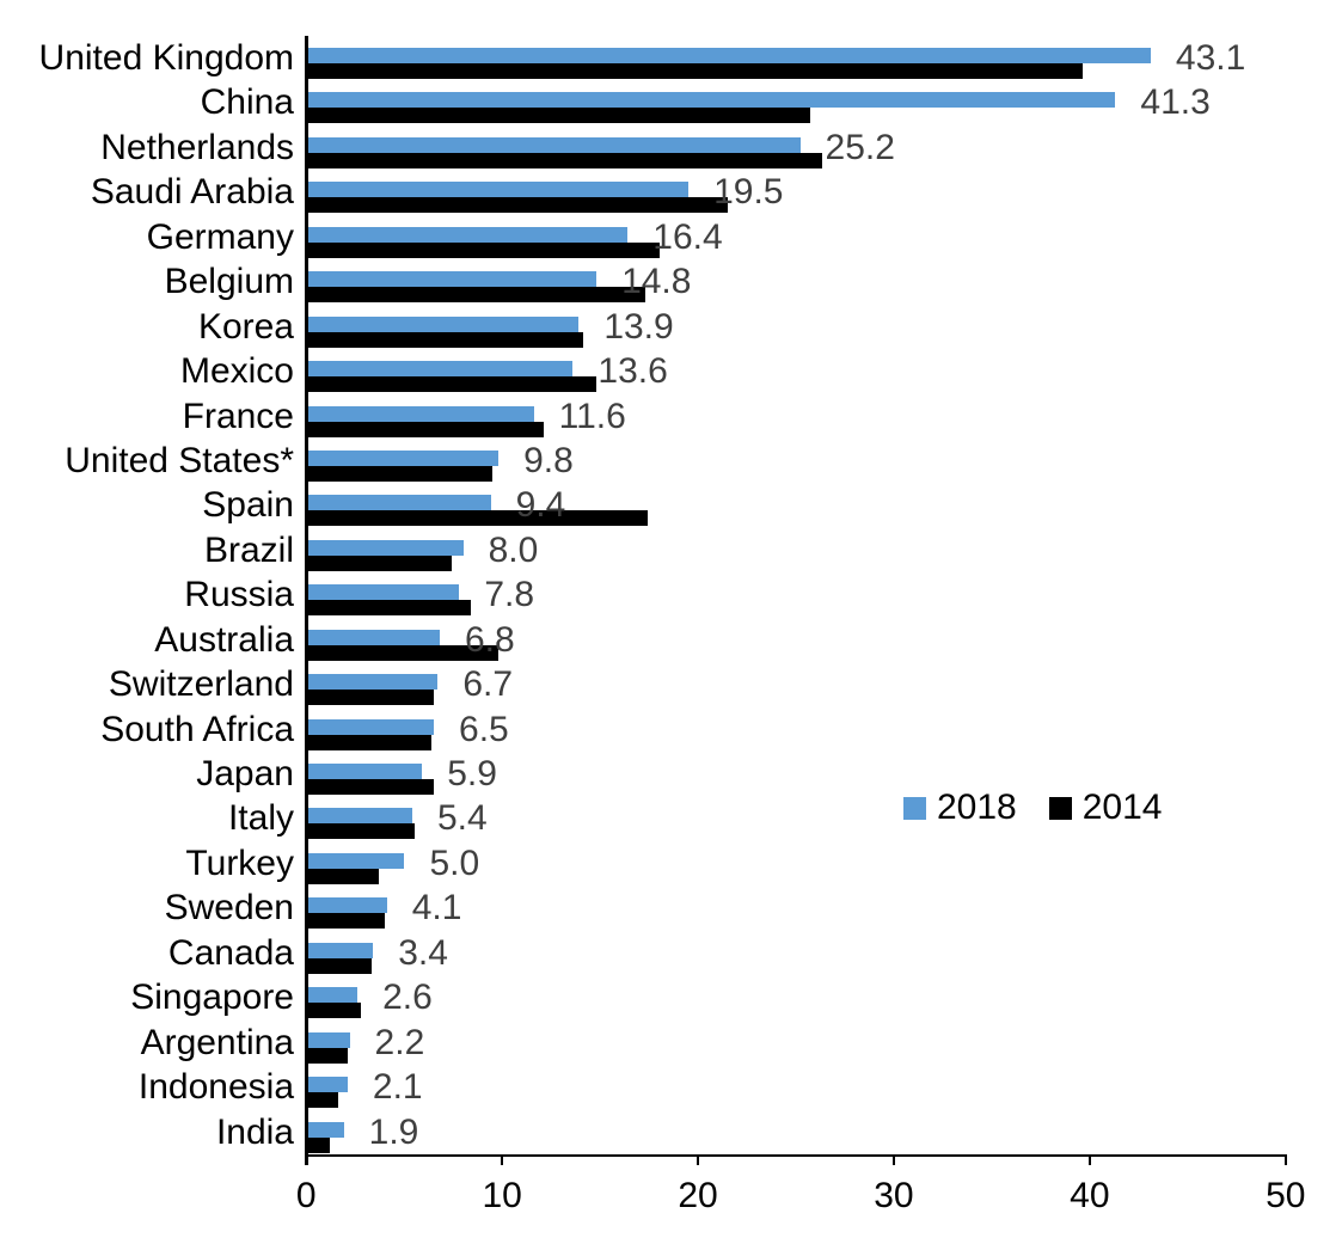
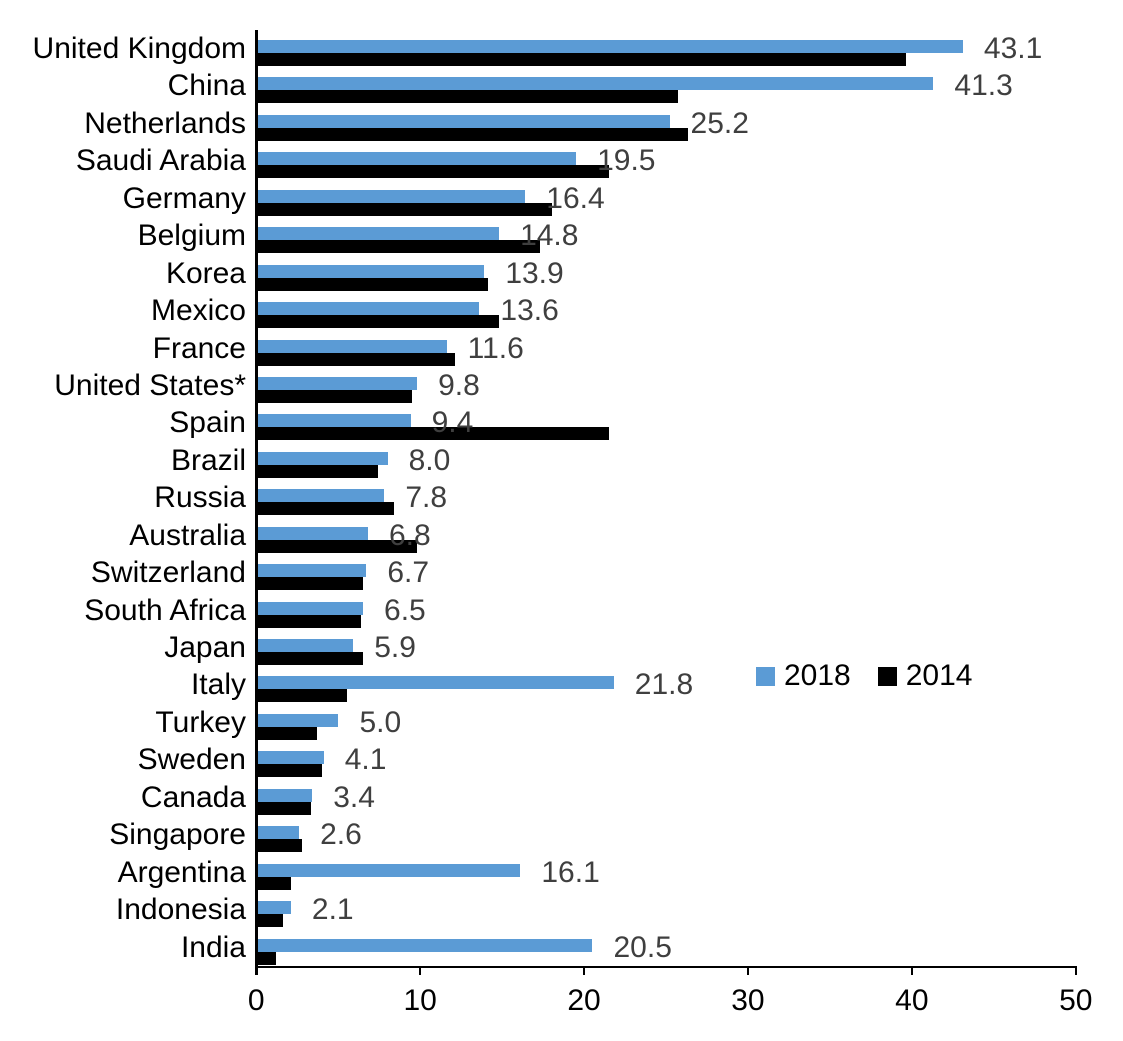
2014/Spain: 17.4 -> 21.5
2018/Italy: 5.4 -> 21.8
2018/Argentina: 2.2 -> 16.1
2018/India: 1.9 -> 20.5
